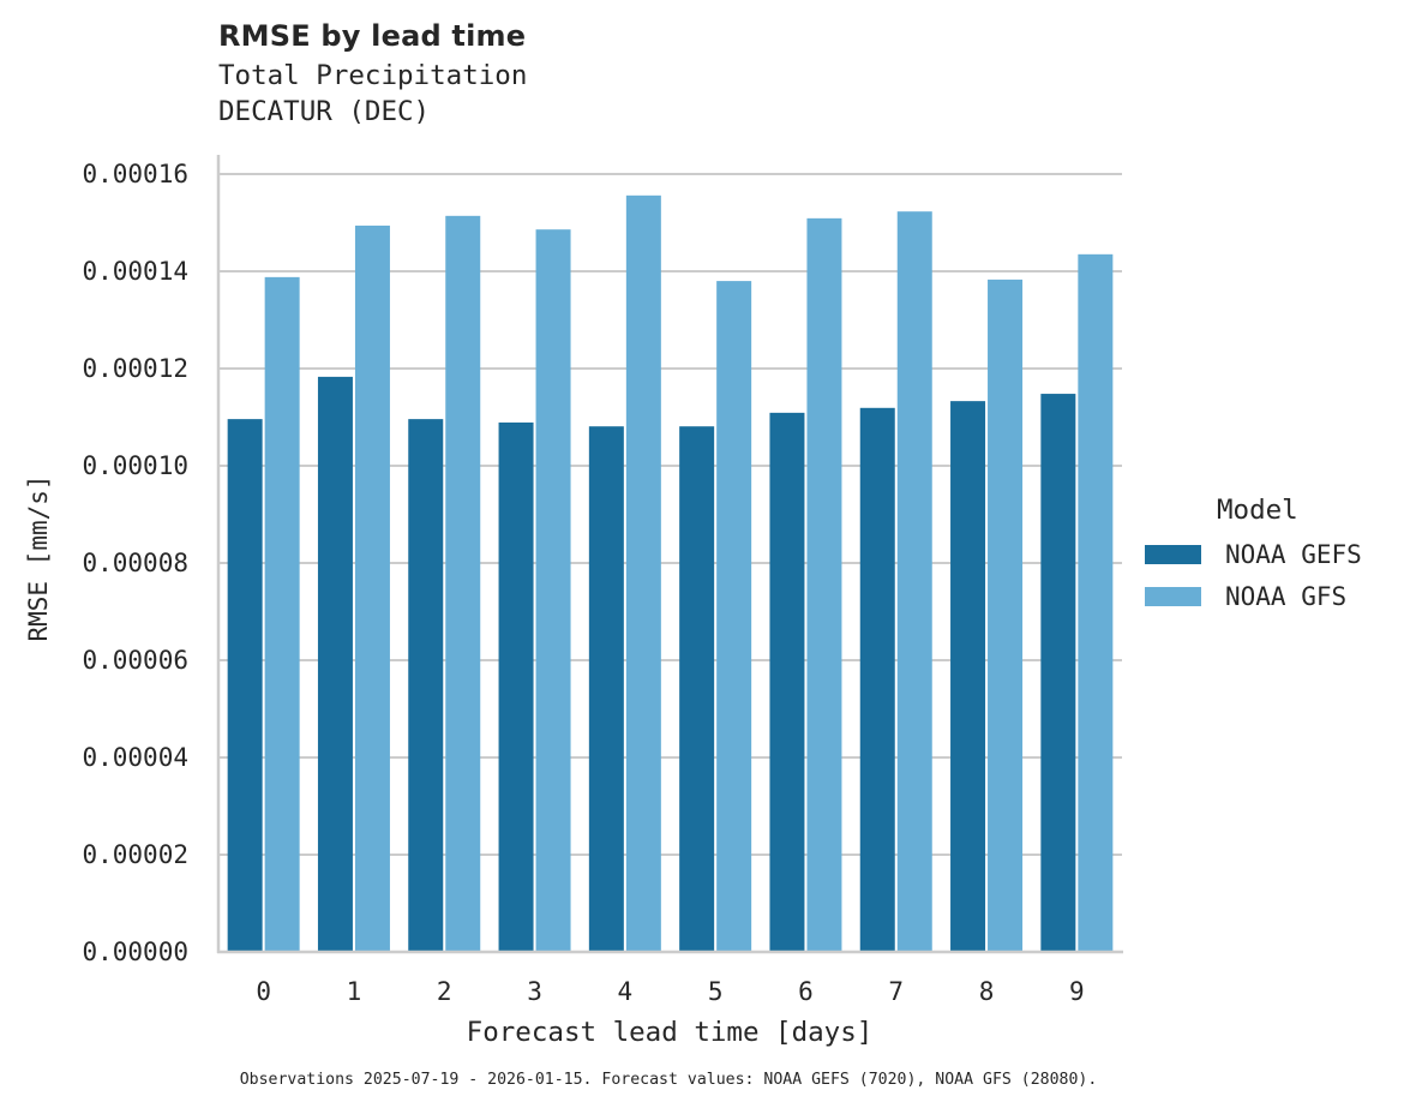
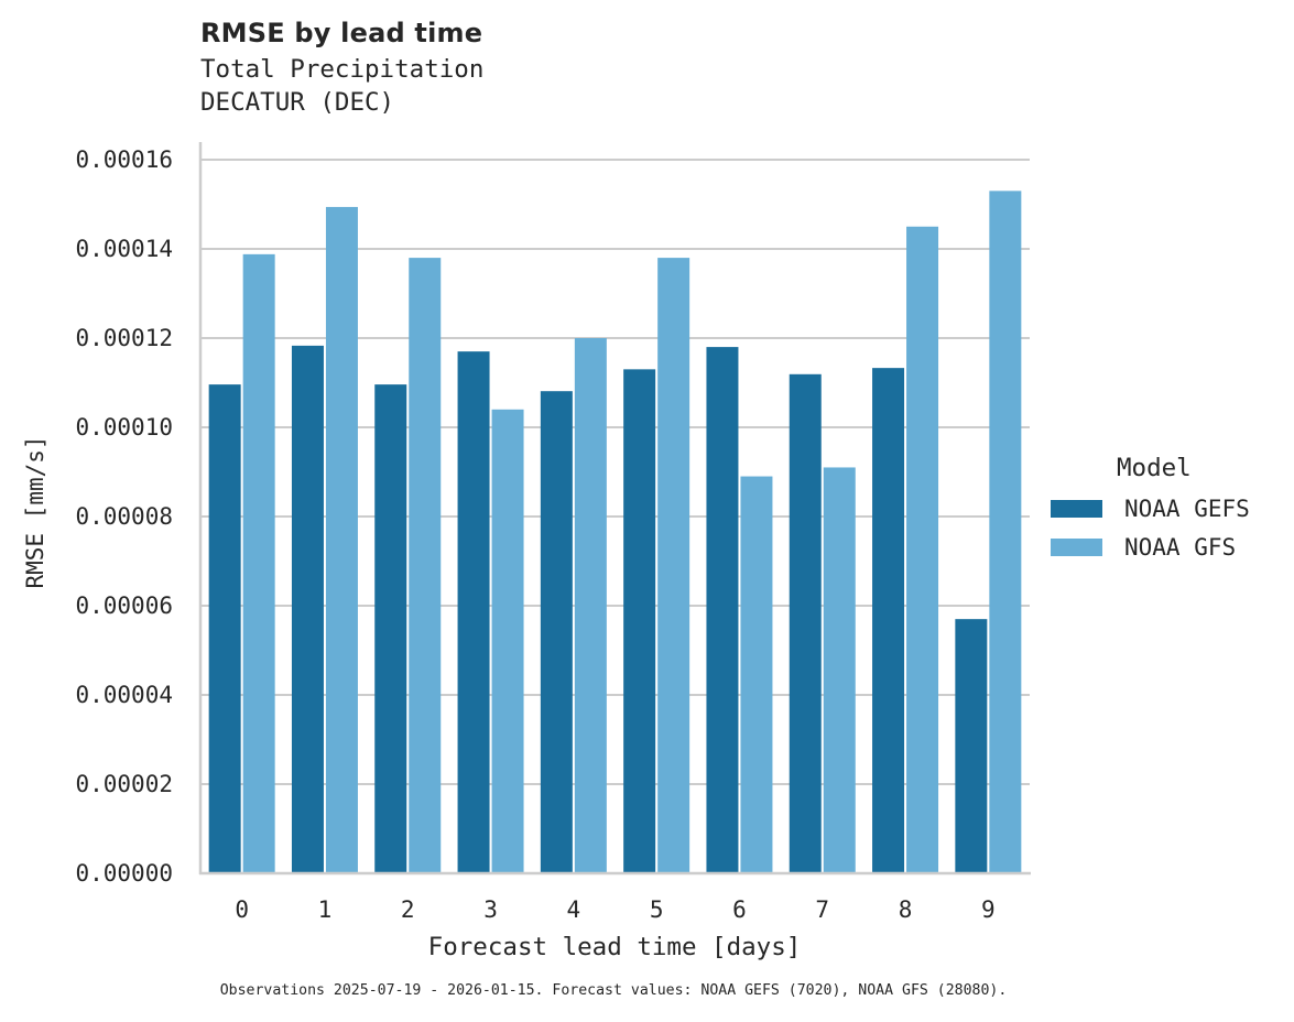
NOAA GFS/2: 0.000151 -> 0.000138
NOAA GEFS/3: 0.000109 -> 0.000117
NOAA GFS/3: 0.000149 -> 0.000104
NOAA GFS/4: 0.000156 -> 0.000120
NOAA GEFS/5: 0.000108 -> 0.000113
NOAA GEFS/6: 0.000111 -> 0.000118
NOAA GFS/6: 0.000151 -> 0.000089
NOAA GFS/7: 0.000152 -> 0.000091
NOAA GFS/8: 0.000138 -> 0.000145
NOAA GEFS/9: 0.000115 -> 0.000057
NOAA GFS/9: 0.000143 -> 0.000153
